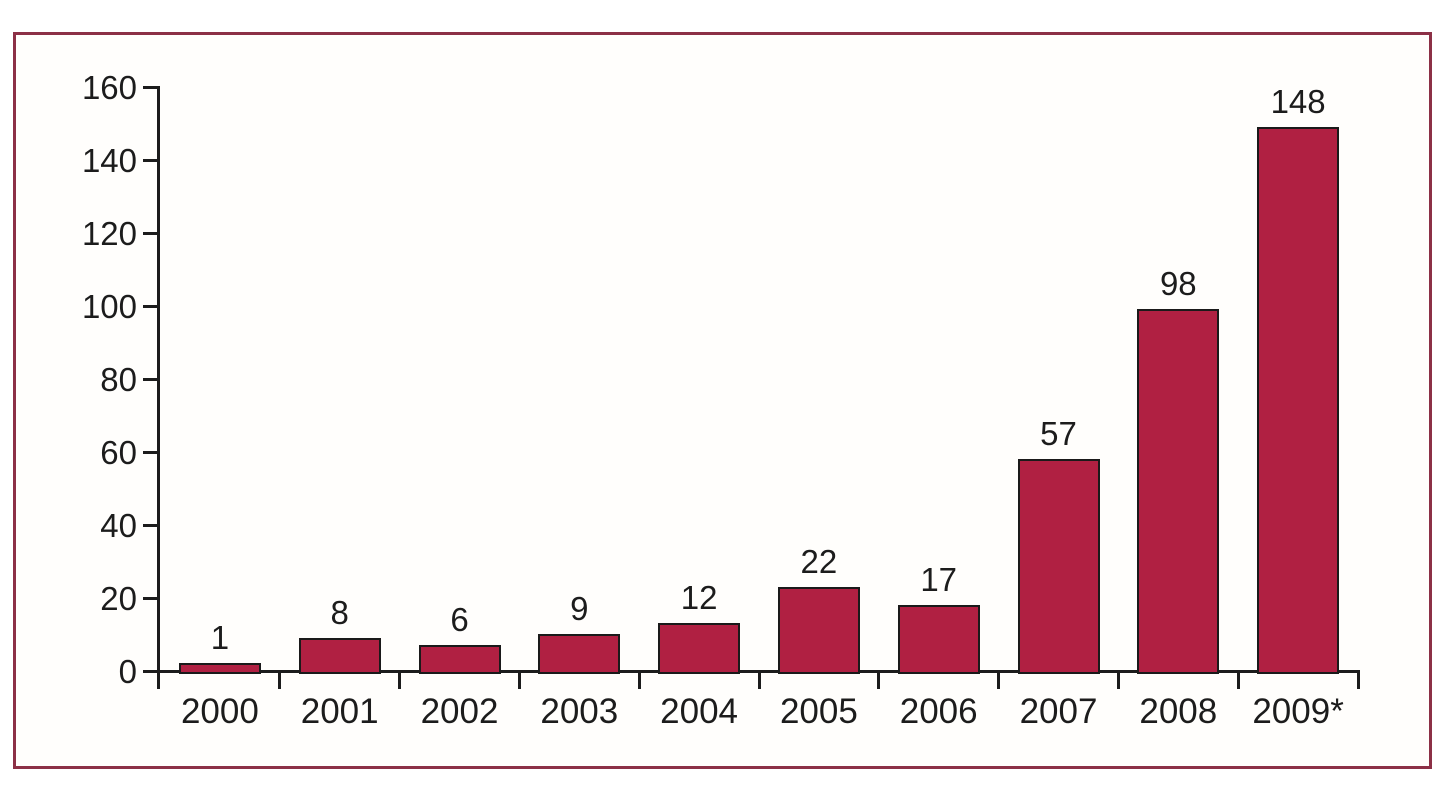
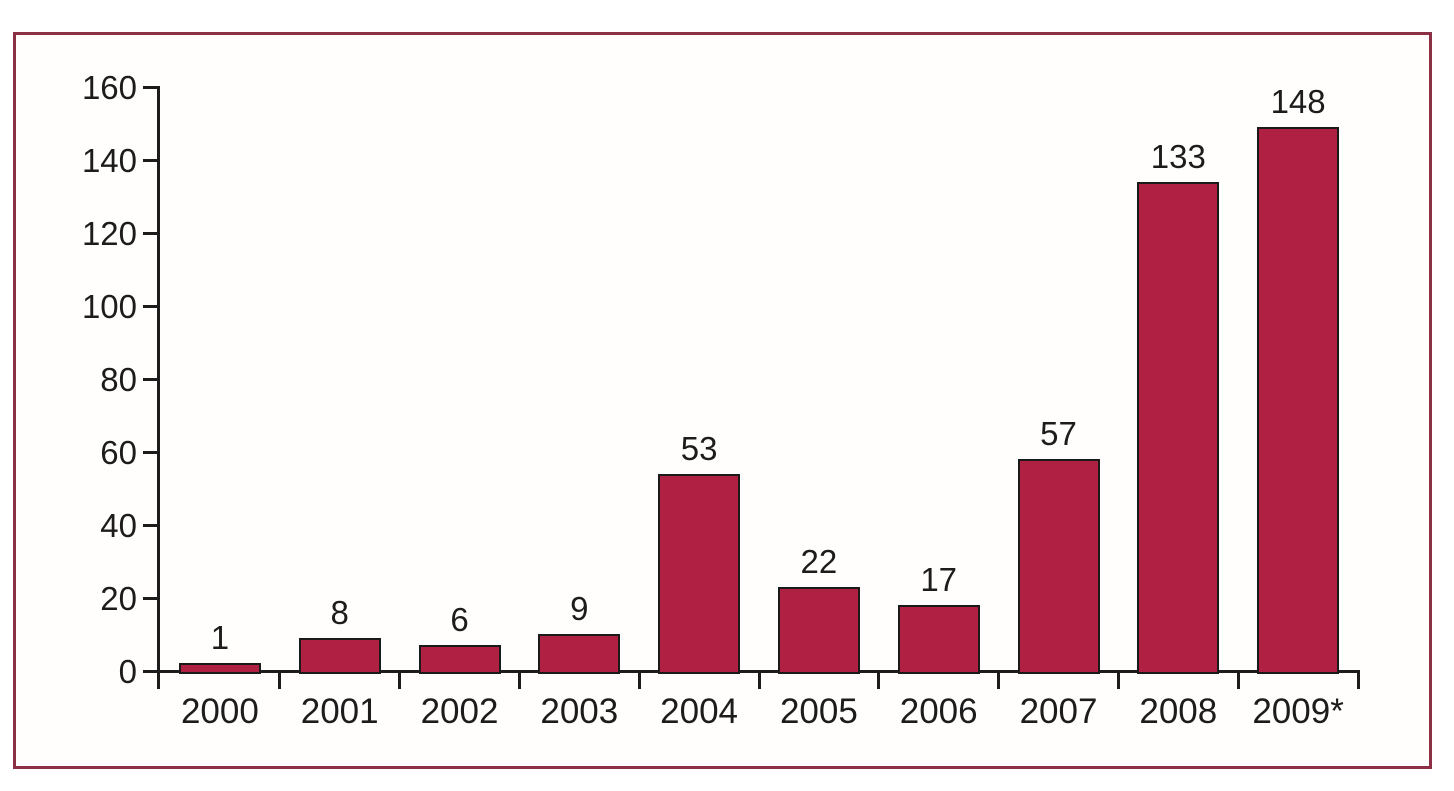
2004: 12 -> 53
2008: 98 -> 133
